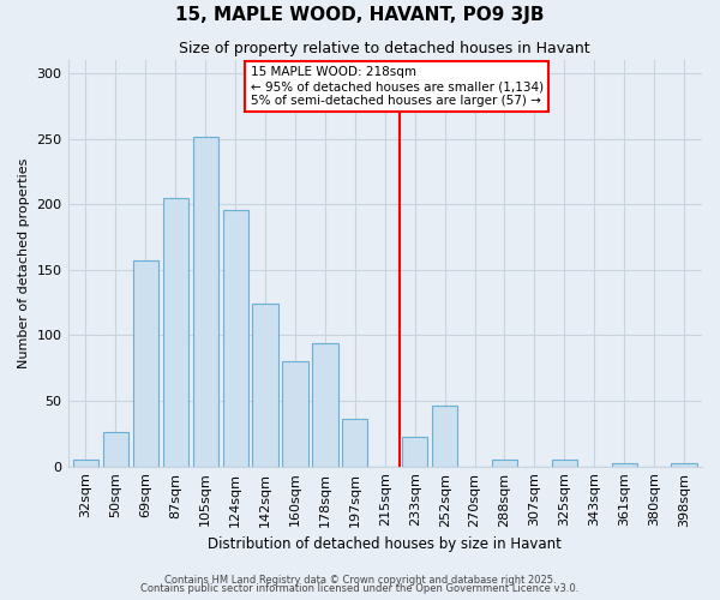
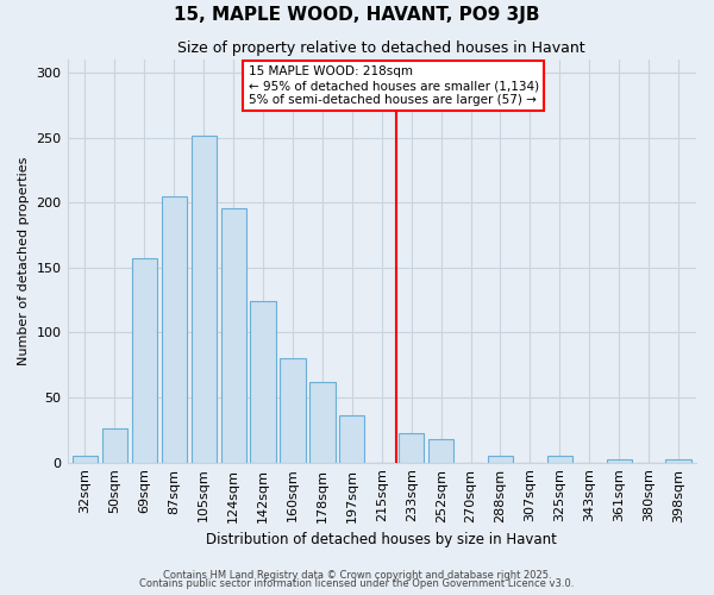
178sqm: 94 -> 62
252sqm: 46 -> 18
